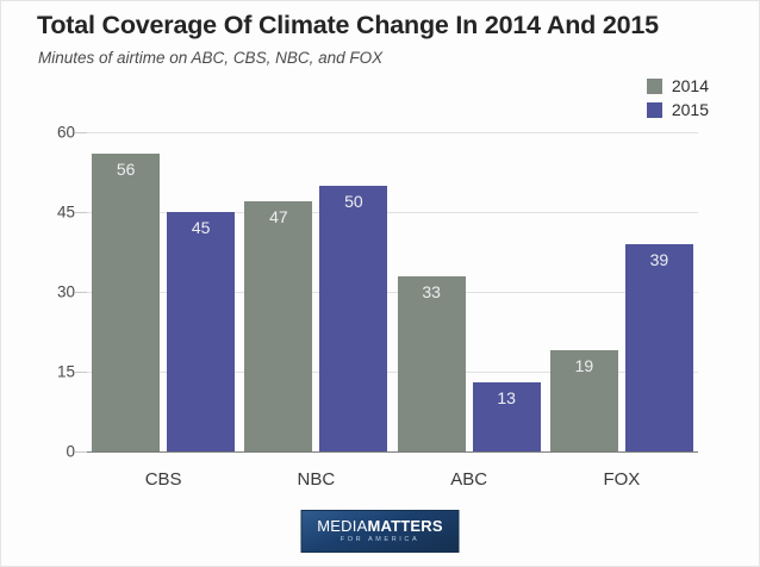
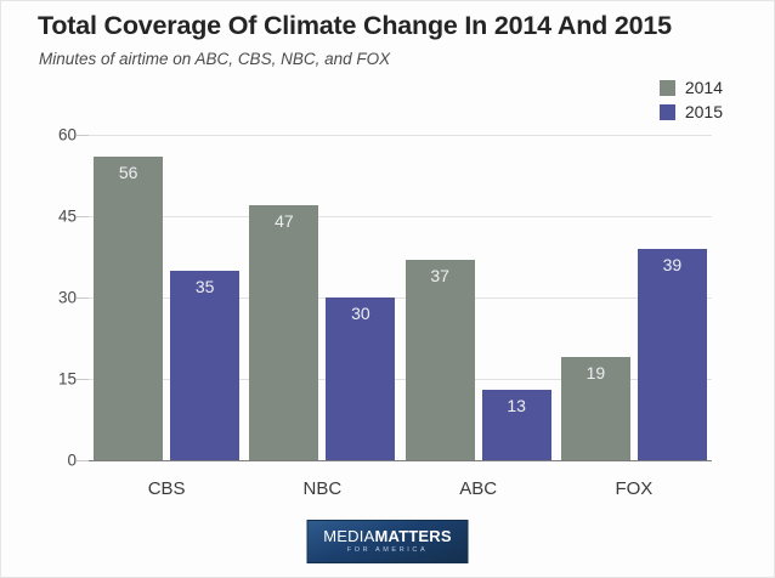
2015/CBS: 45 -> 35
2015/NBC: 50 -> 30
2014/ABC: 33 -> 37
